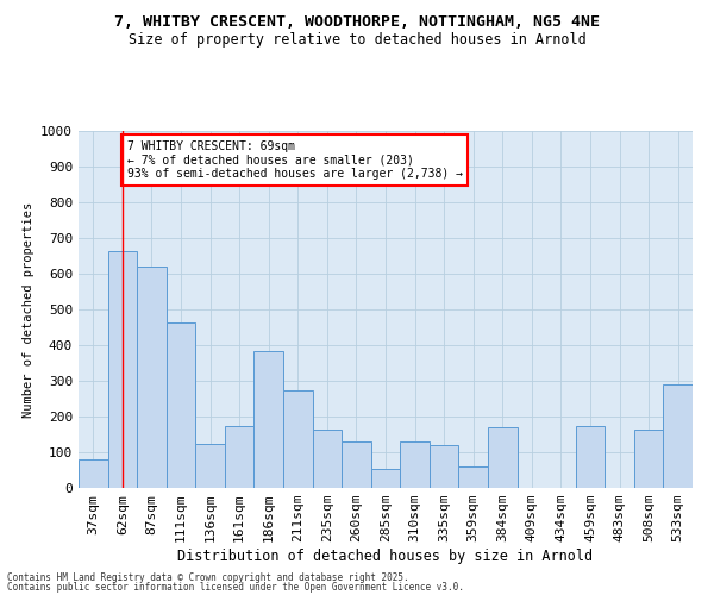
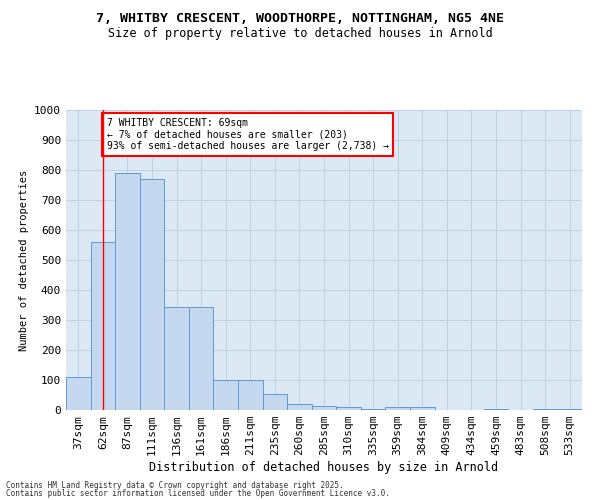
37sqm: 80 -> 110
62sqm: 665 -> 560
87sqm: 620 -> 790
111sqm: 465 -> 770
136sqm: 125 -> 345
161sqm: 175 -> 345
186sqm: 385 -> 100
211sqm: 275 -> 100
235sqm: 165 -> 55
260sqm: 130 -> 20
285sqm: 55 -> 15
310sqm: 130 -> 10
335sqm: 120 -> 5
359sqm: 60 -> 10
384sqm: 170 -> 10
459sqm: 175 -> 5
508sqm: 165 -> 5
533sqm: 290 -> 5
